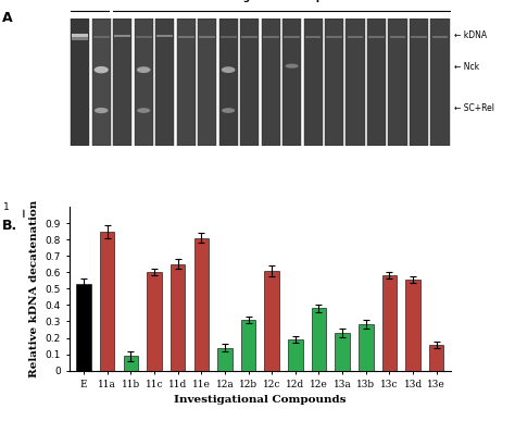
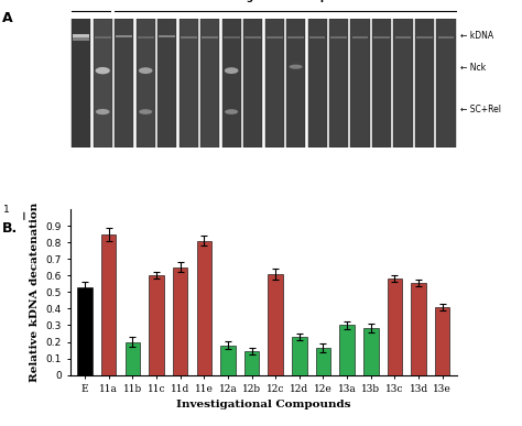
11b: 0.09 -> 0.20
12a: 0.14 -> 0.18
12b: 0.31 -> 0.14
12d: 0.19 -> 0.23
12e: 0.38 -> 0.17
13a: 0.23 -> 0.30
13e: 0.16 -> 0.41
